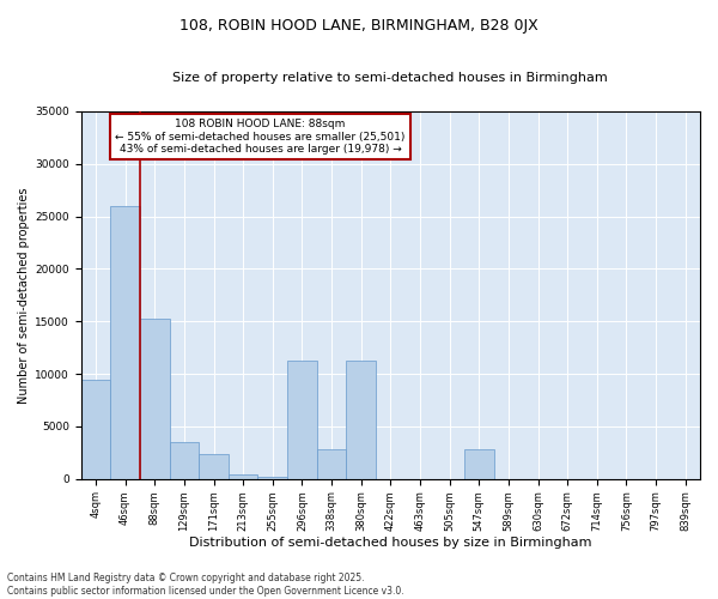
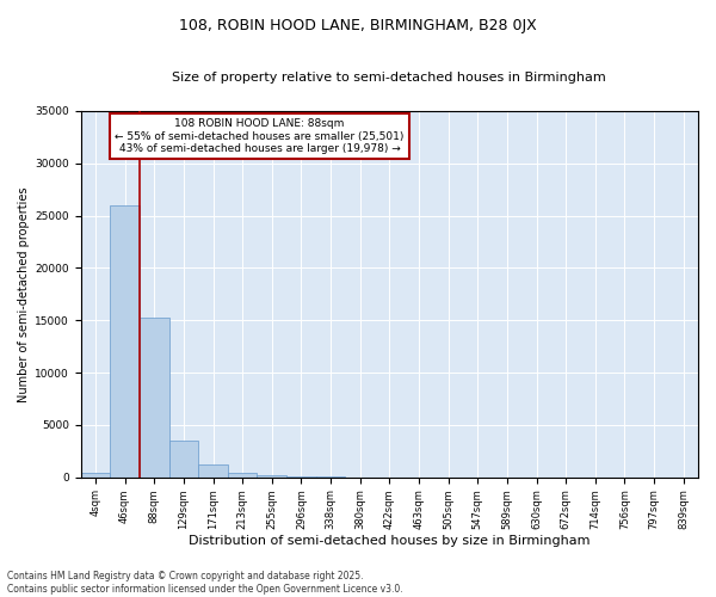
4sqm: 9400 -> 400
171sqm: 2400 -> 1200
296sqm: 11200 -> 100
338sqm: 2800 -> 0
380sqm: 11200 -> 0
547sqm: 2800 -> 0
